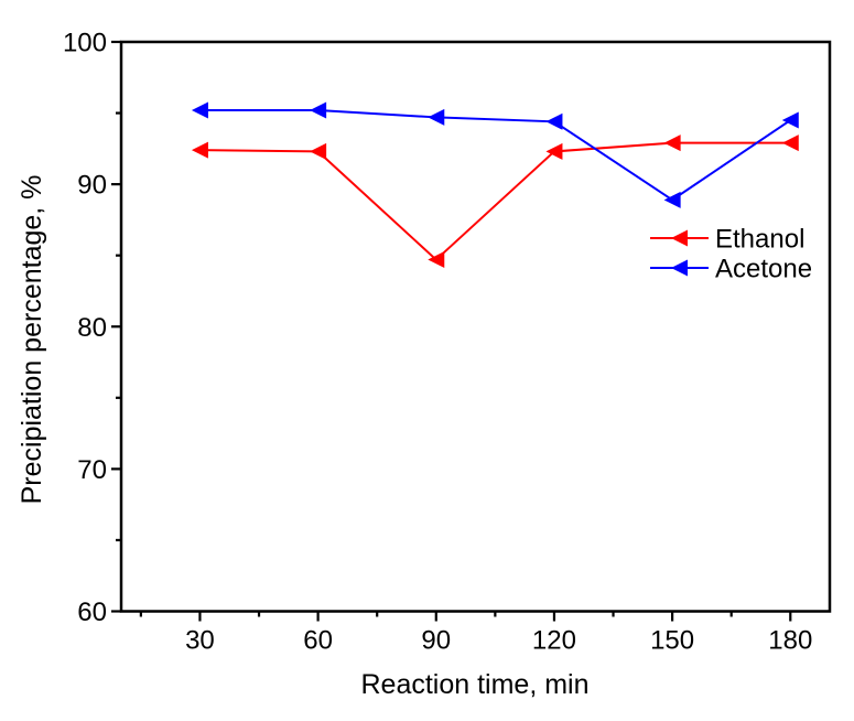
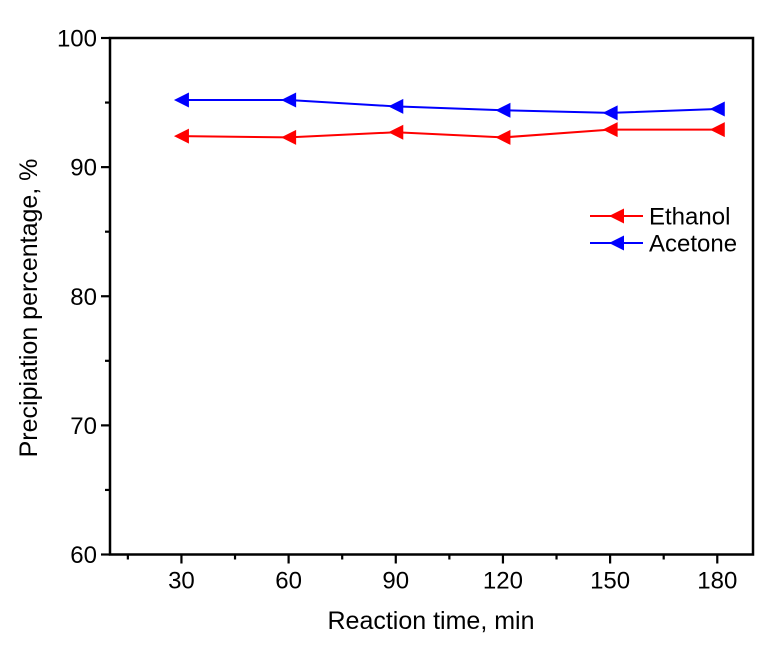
Ethanol/90: 84.7 -> 92.7
Acetone/150: 88.9 -> 94.2
